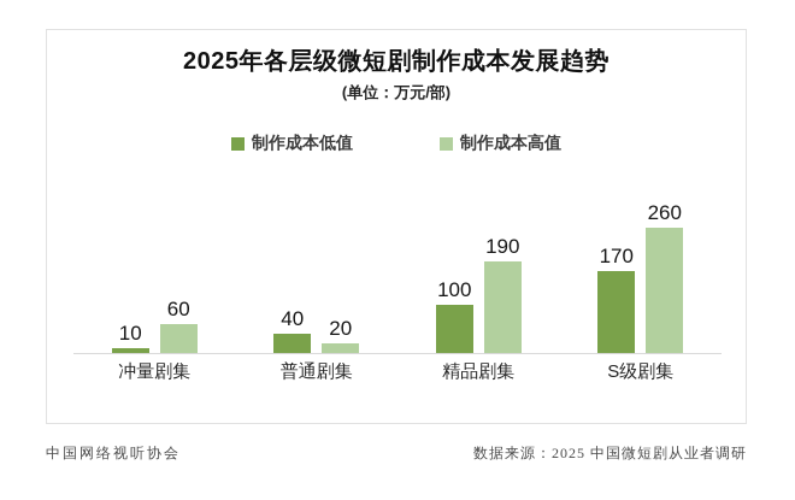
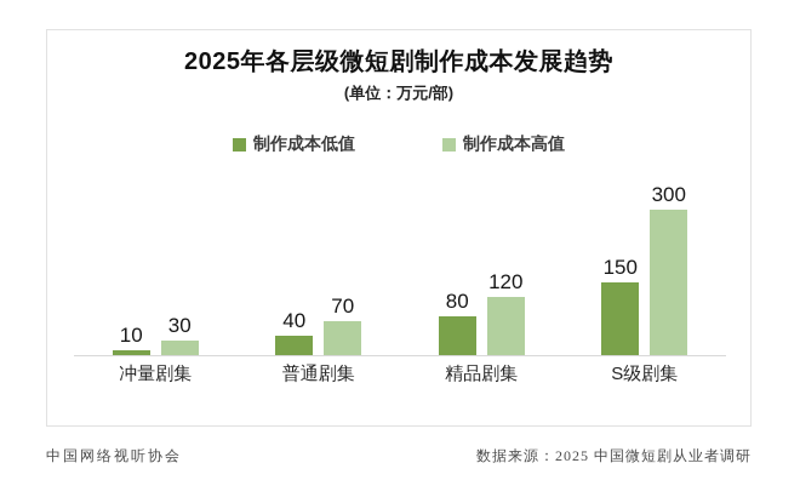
制作成本高值/冲量剧集: 60 -> 30
制作成本高值/普通剧集: 20 -> 70
制作成本低值/精品剧集: 100 -> 80
制作成本高值/精品剧集: 190 -> 120
制作成本低值/S级剧集: 170 -> 150
制作成本高值/S级剧集: 260 -> 300
